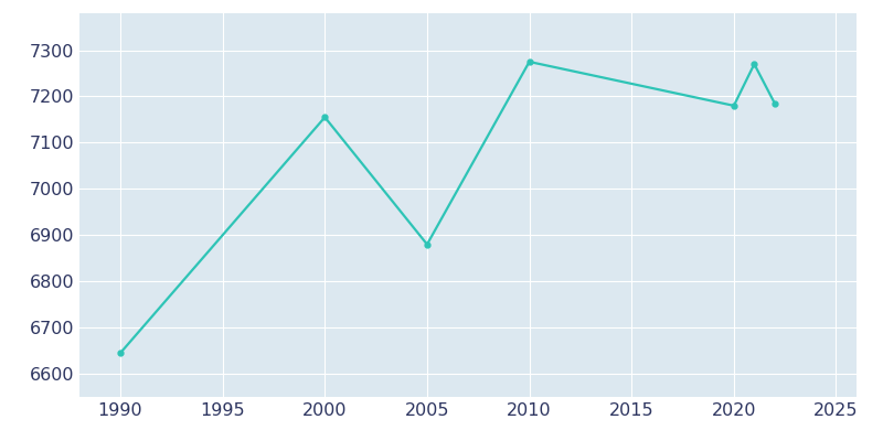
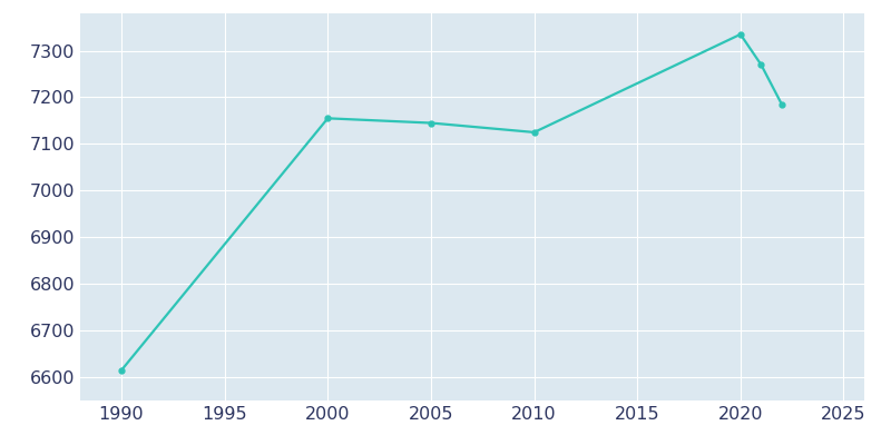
1990: 6645 -> 6615
2005: 6880 -> 7145
2010: 7275 -> 7125
2020: 7180 -> 7335
